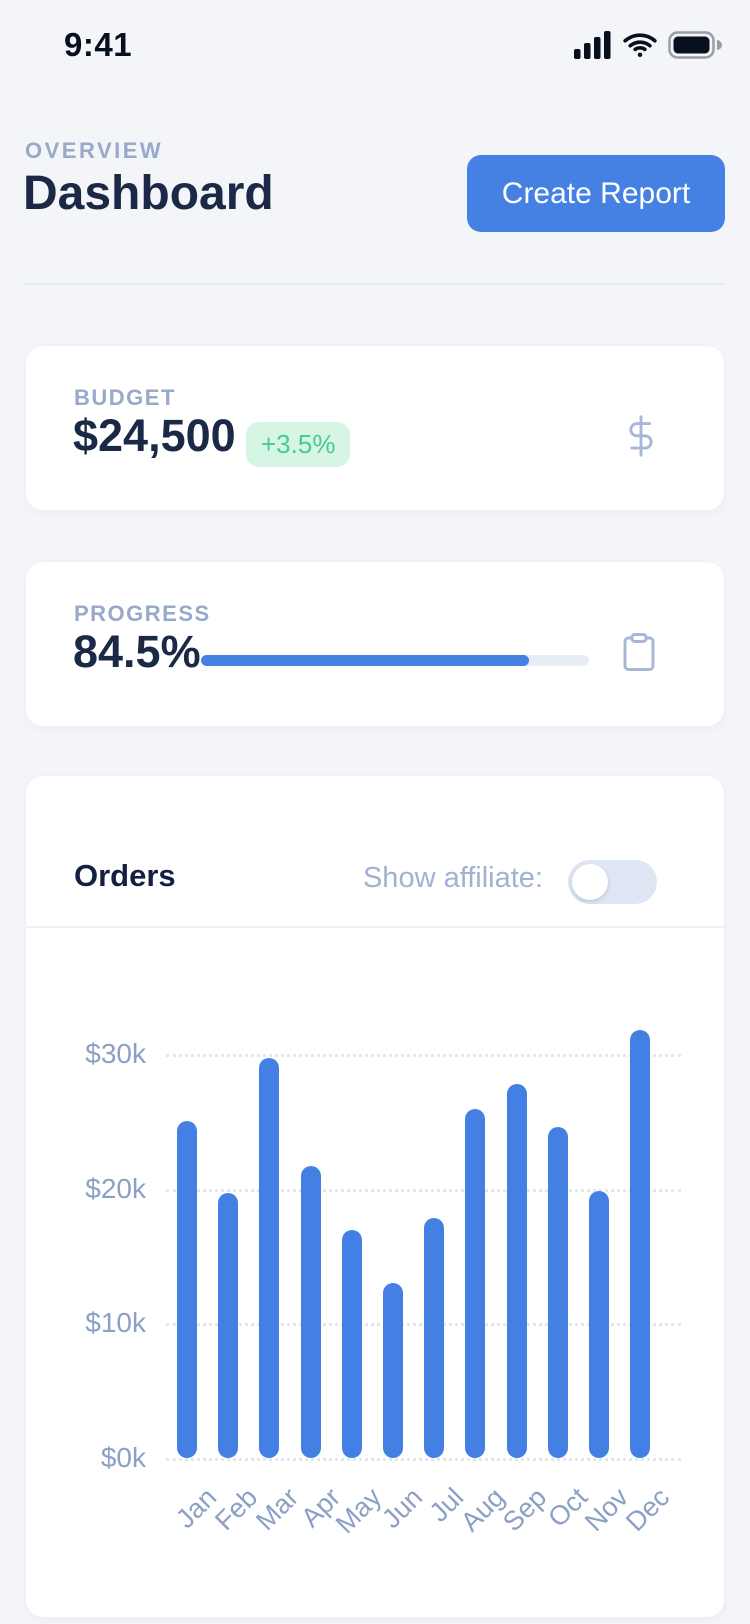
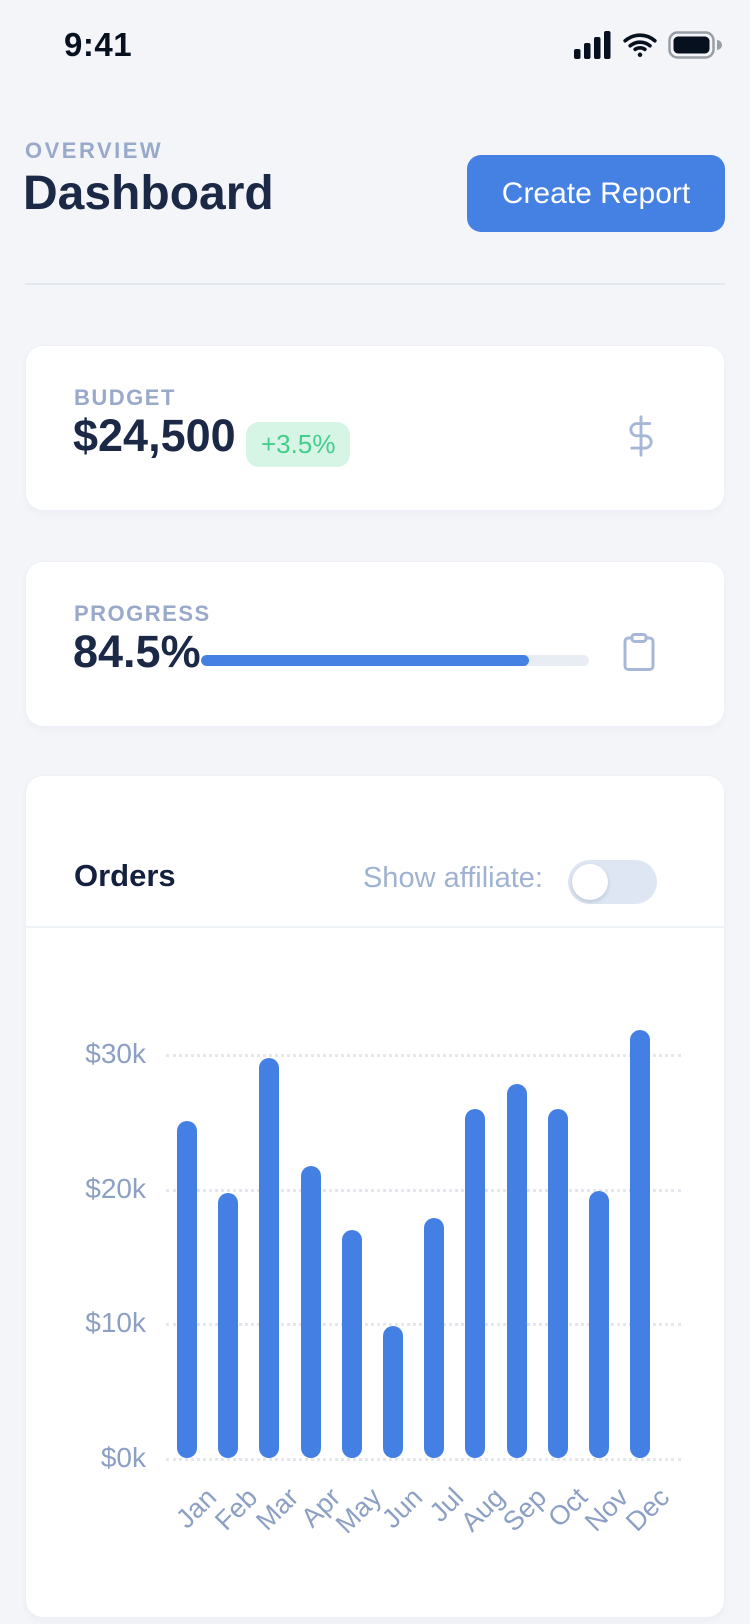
Jun: $13.0k -> $9.8k
Oct: $24.6k -> $25.9k
